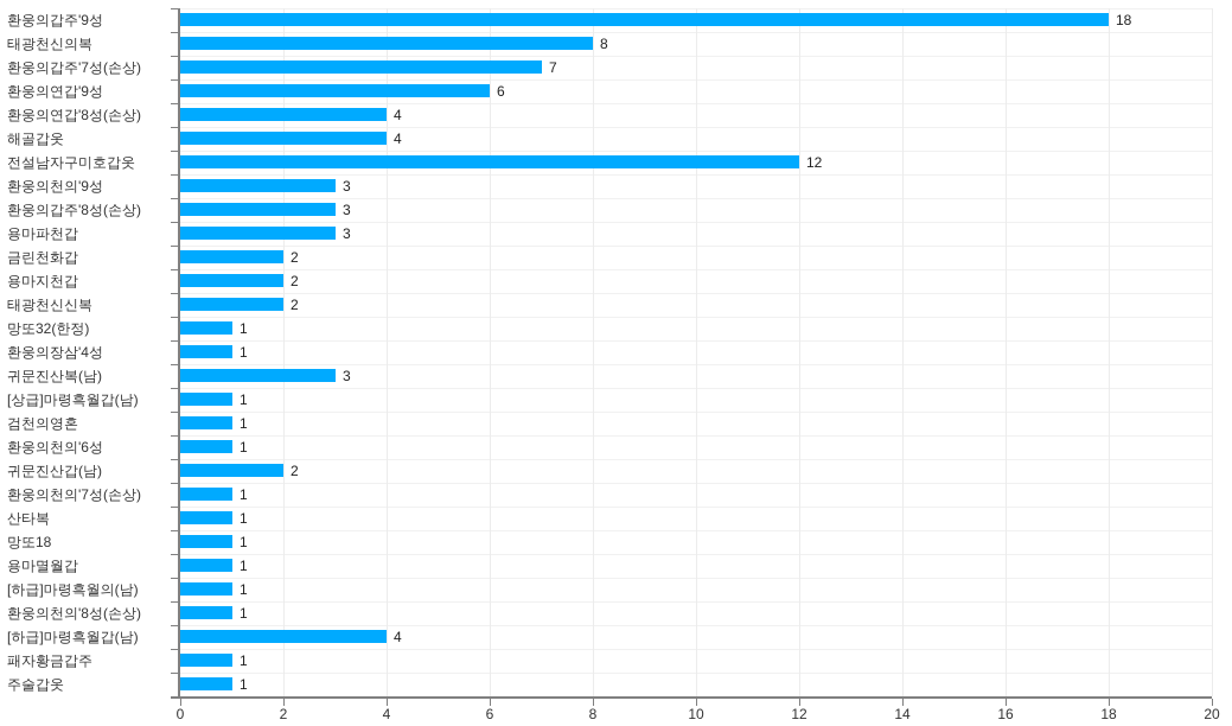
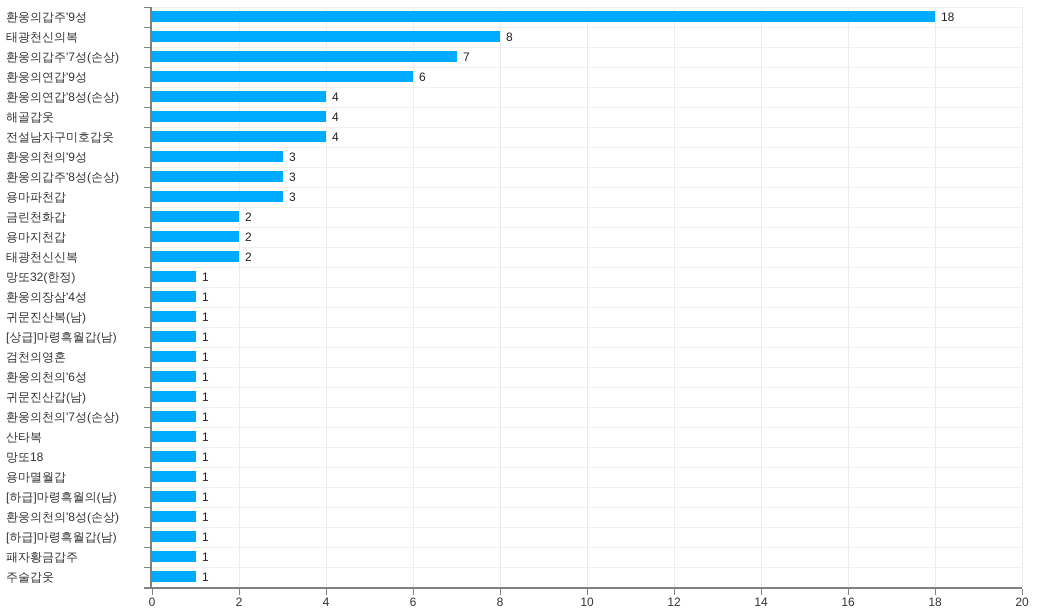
전설남자구미호갑옷: 12 -> 4
귀문진산복(남): 3 -> 1
귀문진산갑(남): 2 -> 1
[하급]마령흑월갑(남): 4 -> 1
